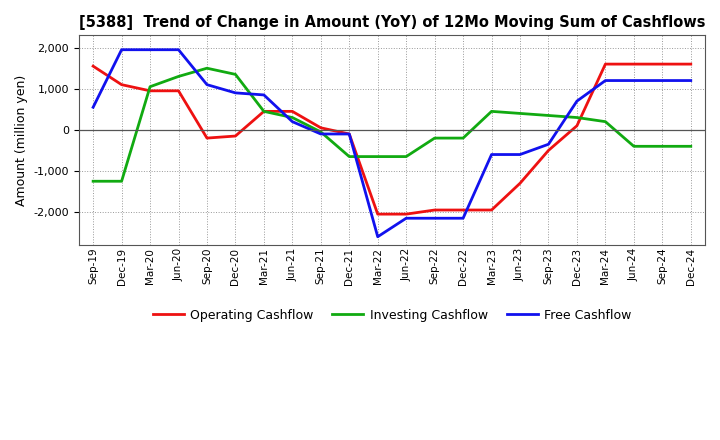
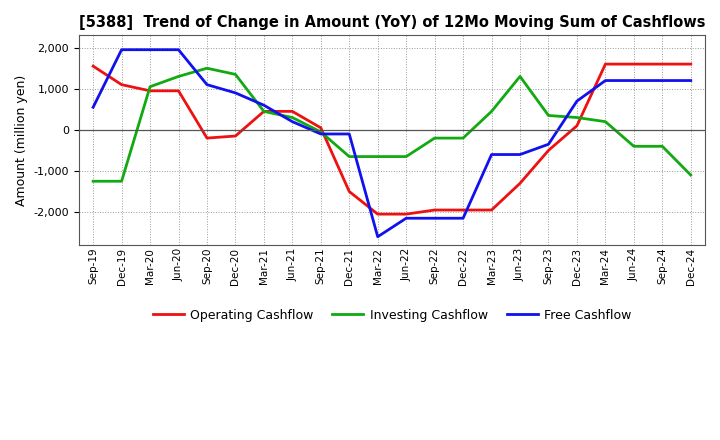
Free Cashflow/Mar-21: 850 -> 600
Operating Cashflow/Dec-21: -100 -> -1,500
Investing Cashflow/Jun-23: 400 -> 1,300
Investing Cashflow/Dec-24: -400 -> -1,100
